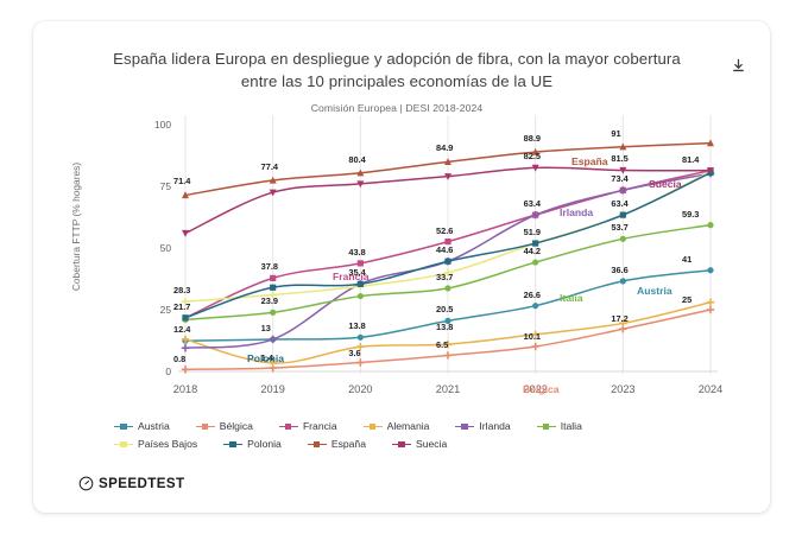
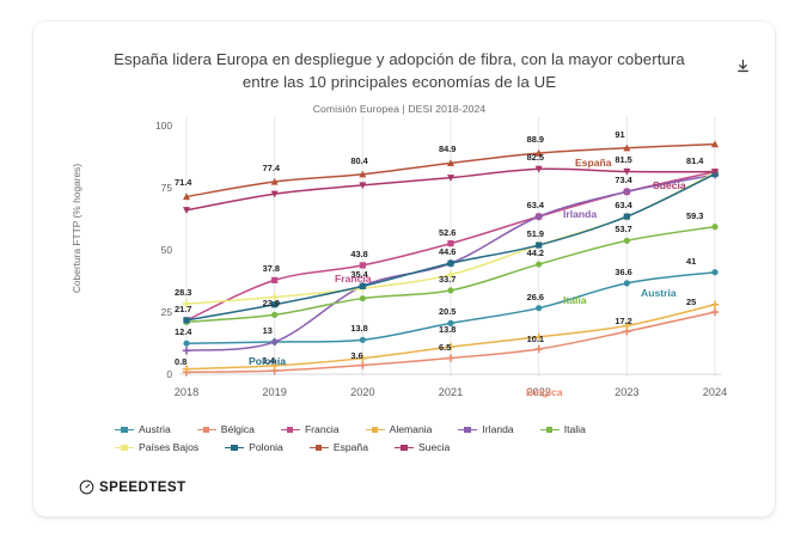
Alemania/2018: 13 -> 2
Suecia/2018: 56 -> 66
Polonia/2019: 34 -> 28
Alemania/2020: 10 -> 6
